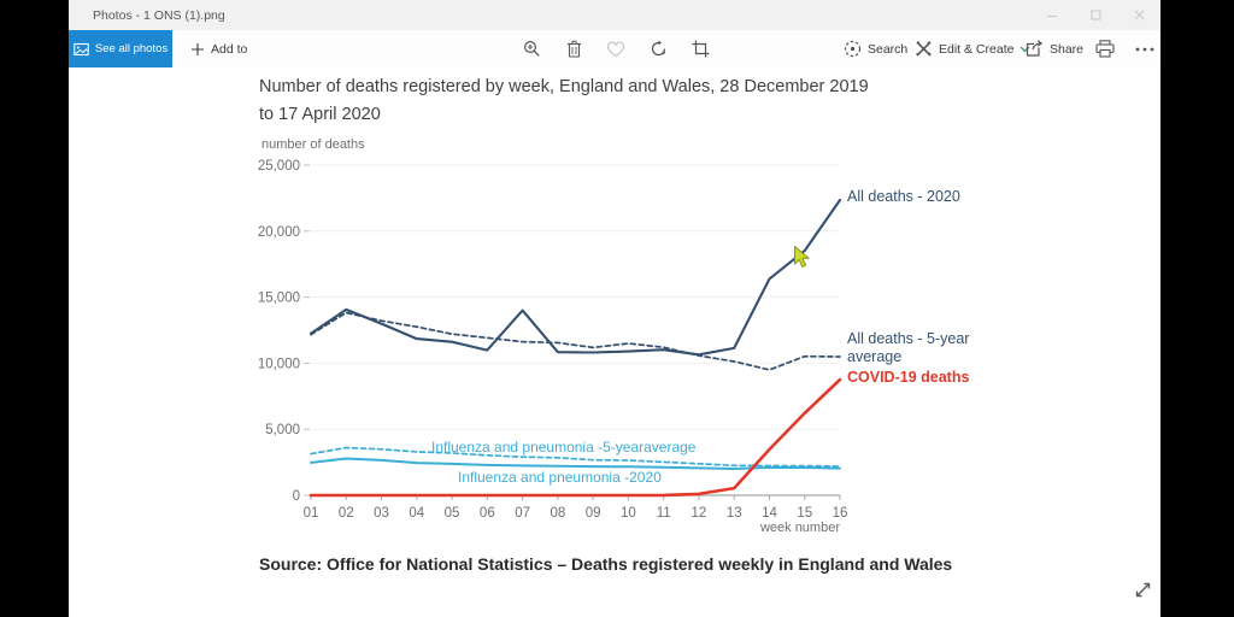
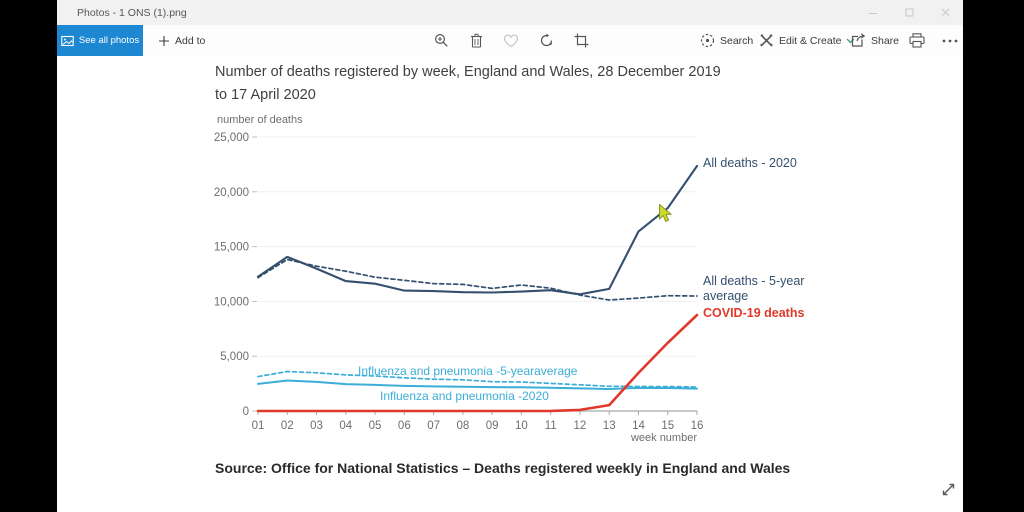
All deaths - 2020/07: 14000 -> 10900
All deaths - 5-year average/14: 9500 -> 10300
